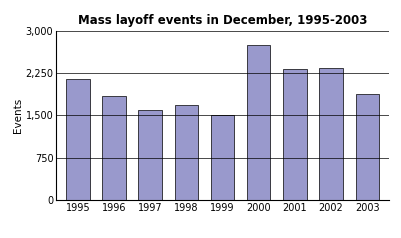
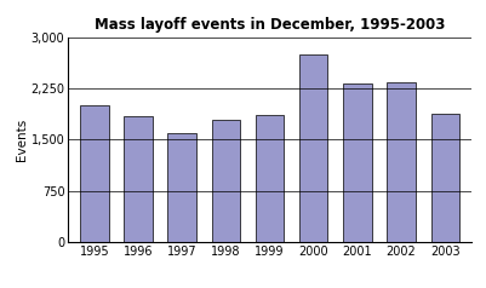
1995: 2,150 -> 2,000
1998: 1,680 -> 1,800
1999: 1,500 -> 1,860
